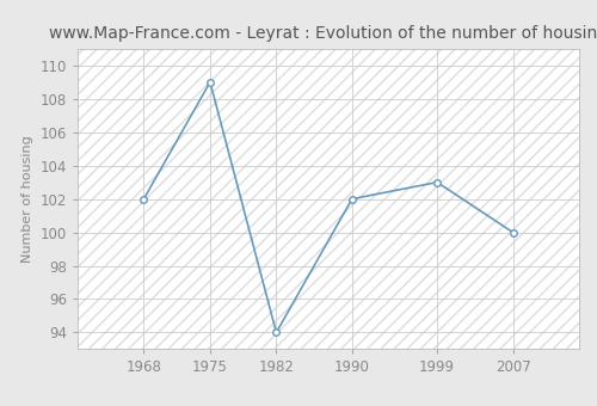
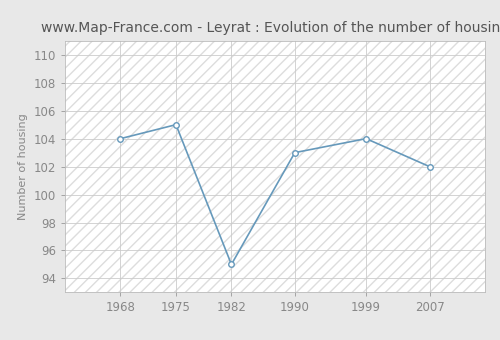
1968: 102 -> 104
1975: 109 -> 105
1982: 94 -> 95
1990: 102 -> 103
1999: 103 -> 104
2007: 100 -> 102
